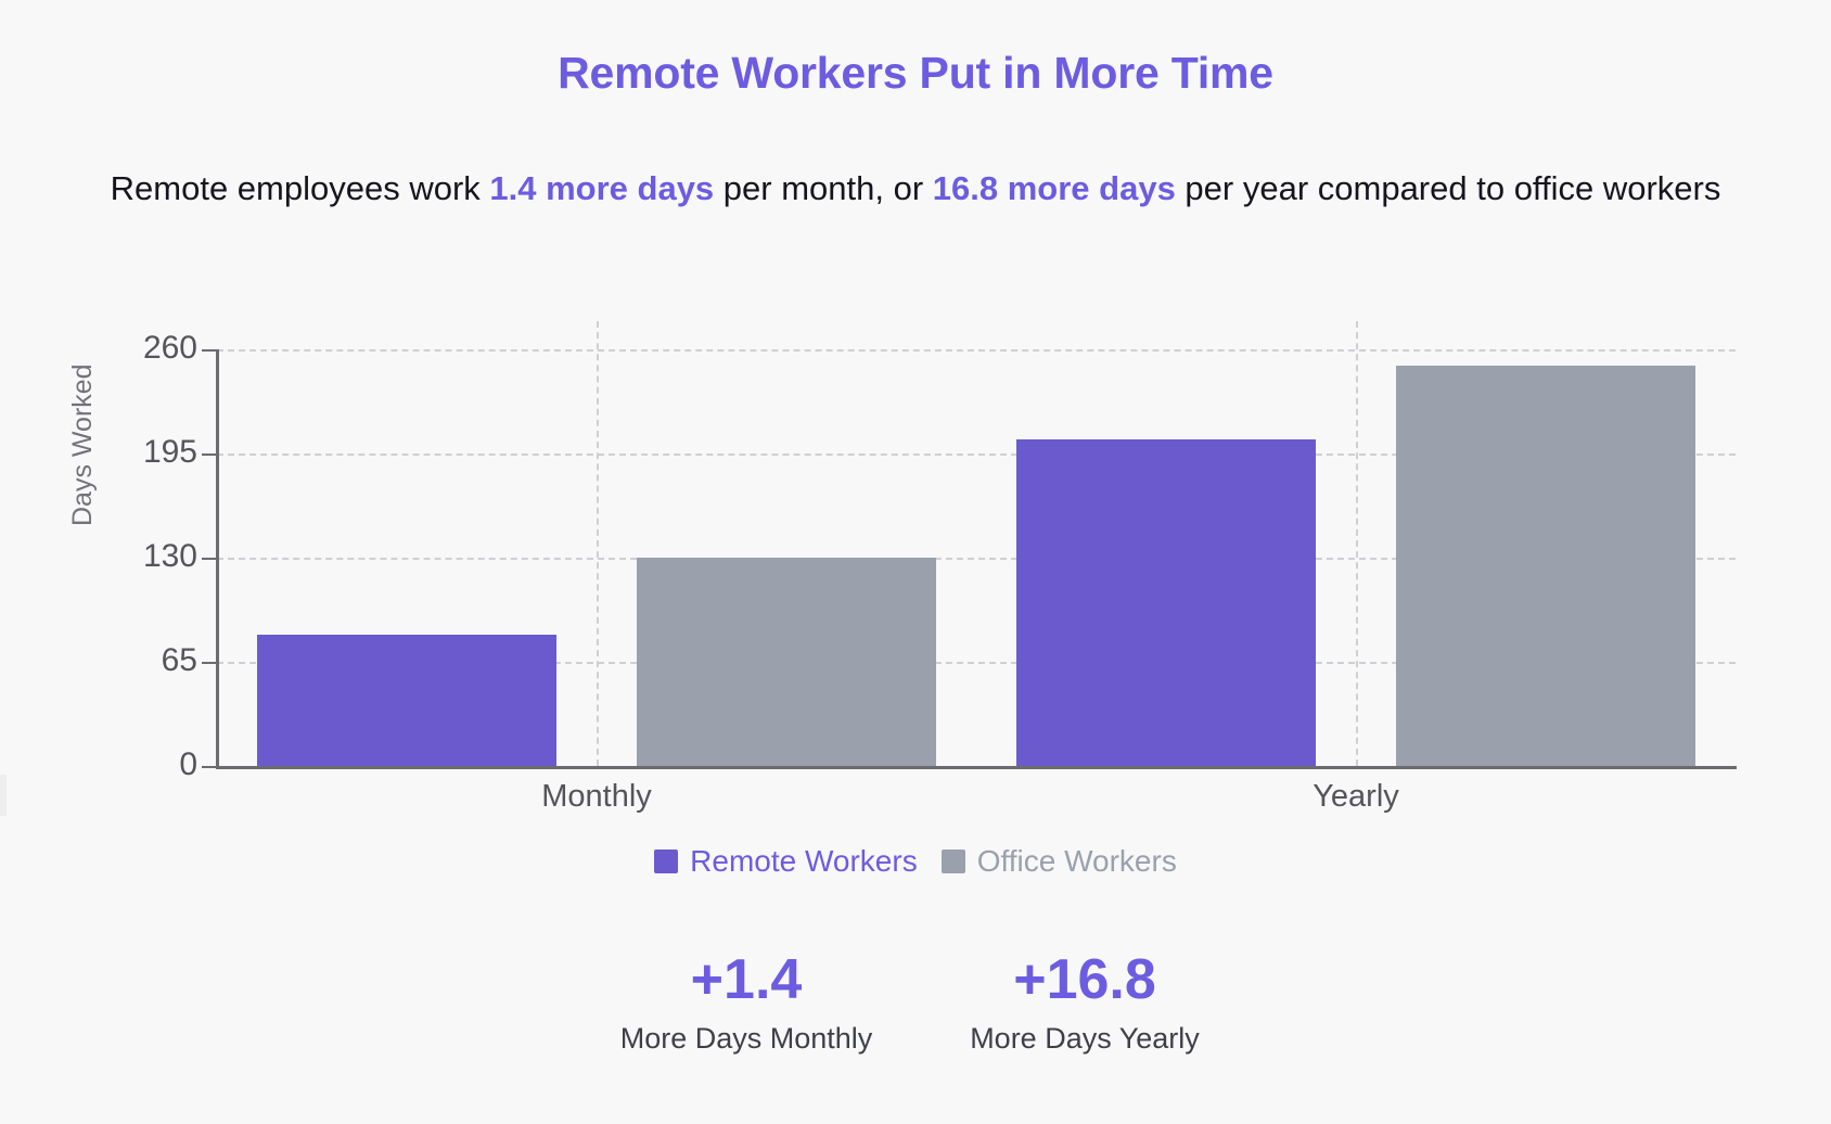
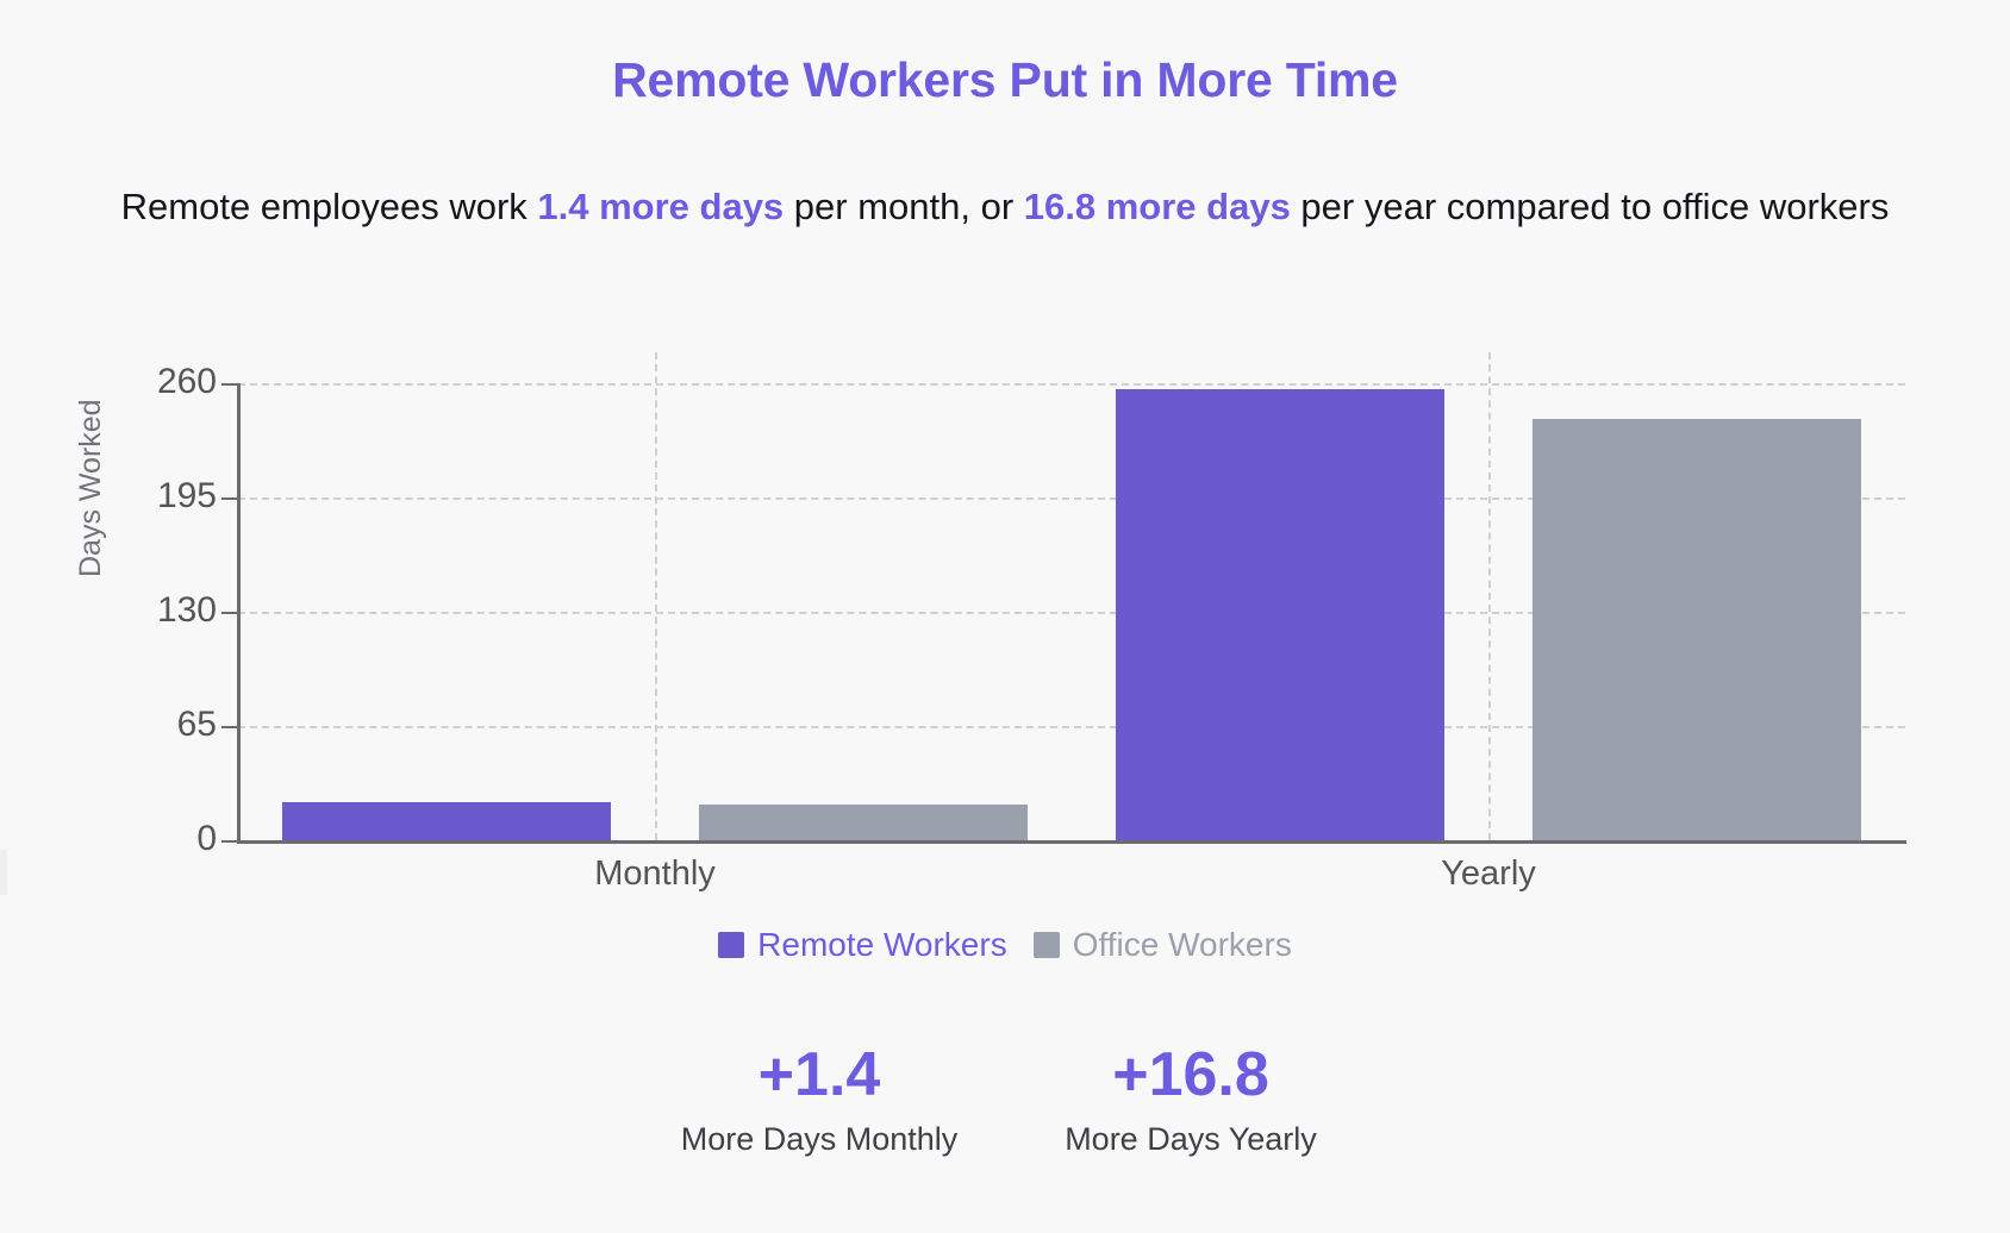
Remote Workers/Monthly: 82 -> 21
Office Workers/Monthly: 130 -> 20
Remote Workers/Yearly: 204 -> 257
Office Workers/Yearly: 250 -> 240
